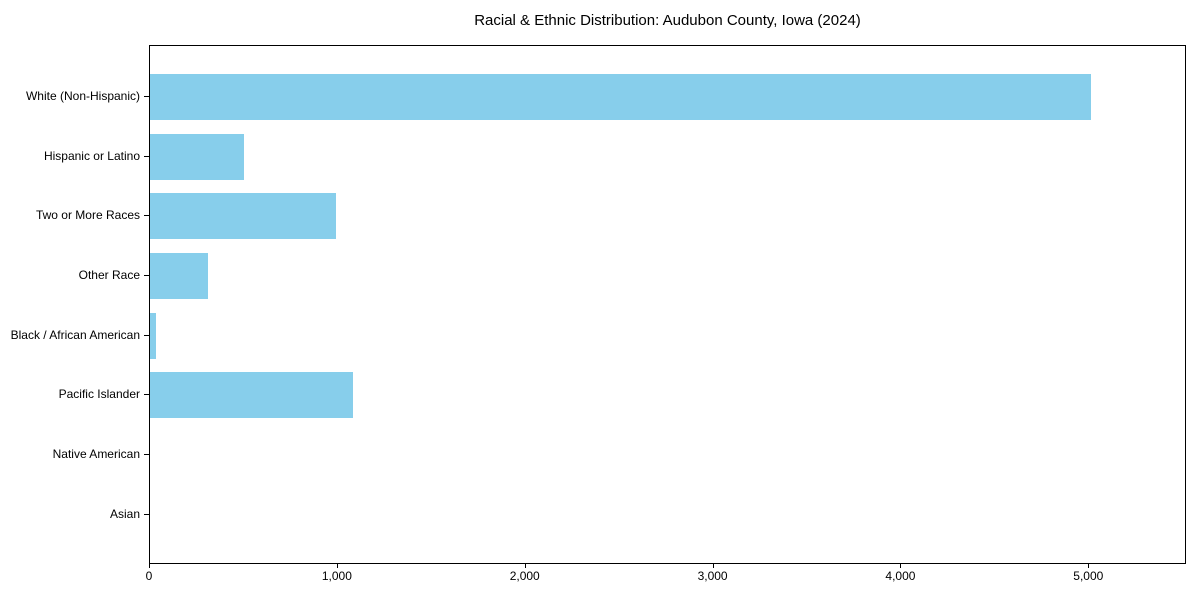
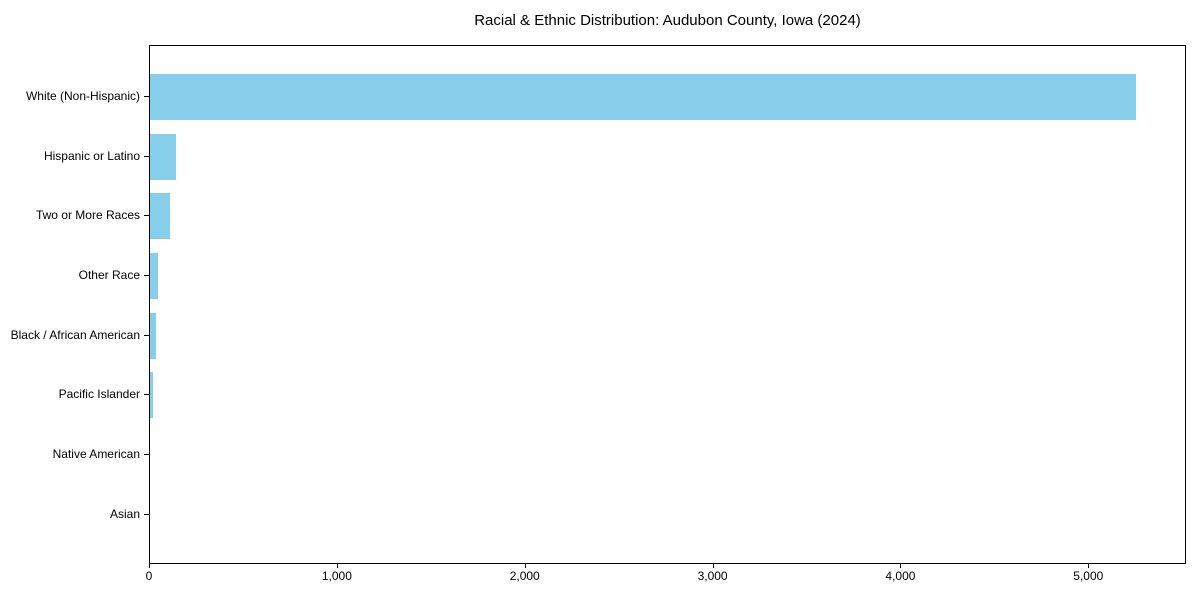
White (Non-Hispanic): 5020 -> 5260
Hispanic or Latino: 500 -> 140
Two or More Races: 990 -> 110
Other Race: 310 -> 40
Pacific Islander: 1080 -> 10
